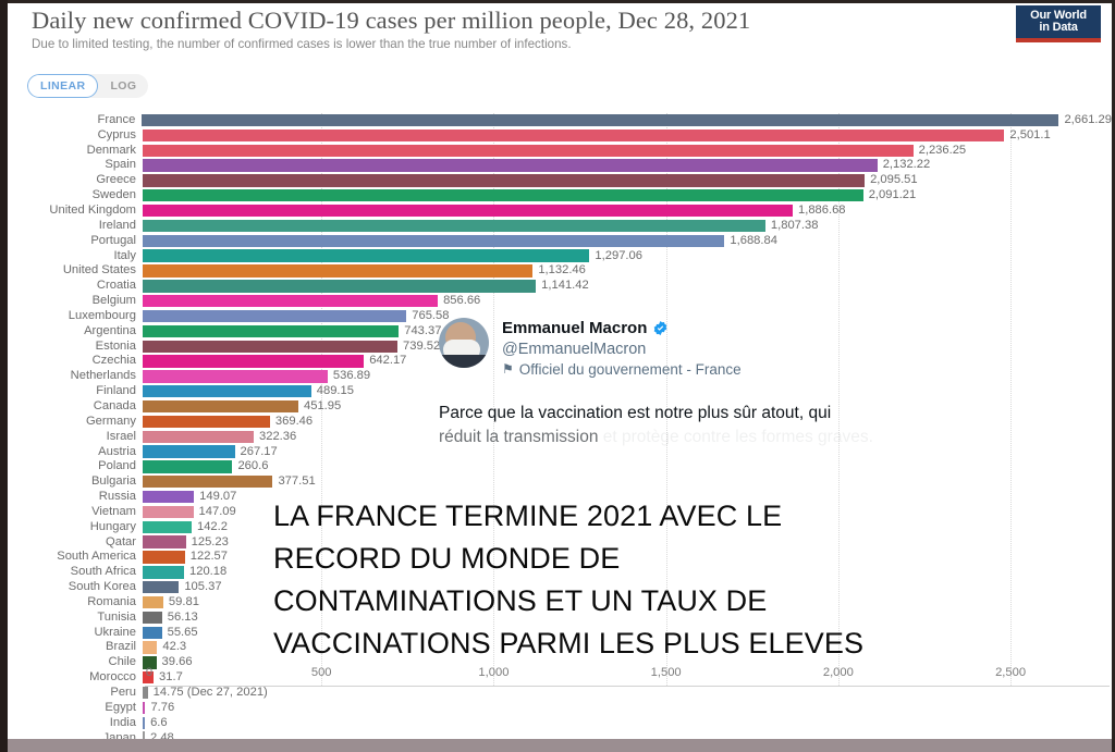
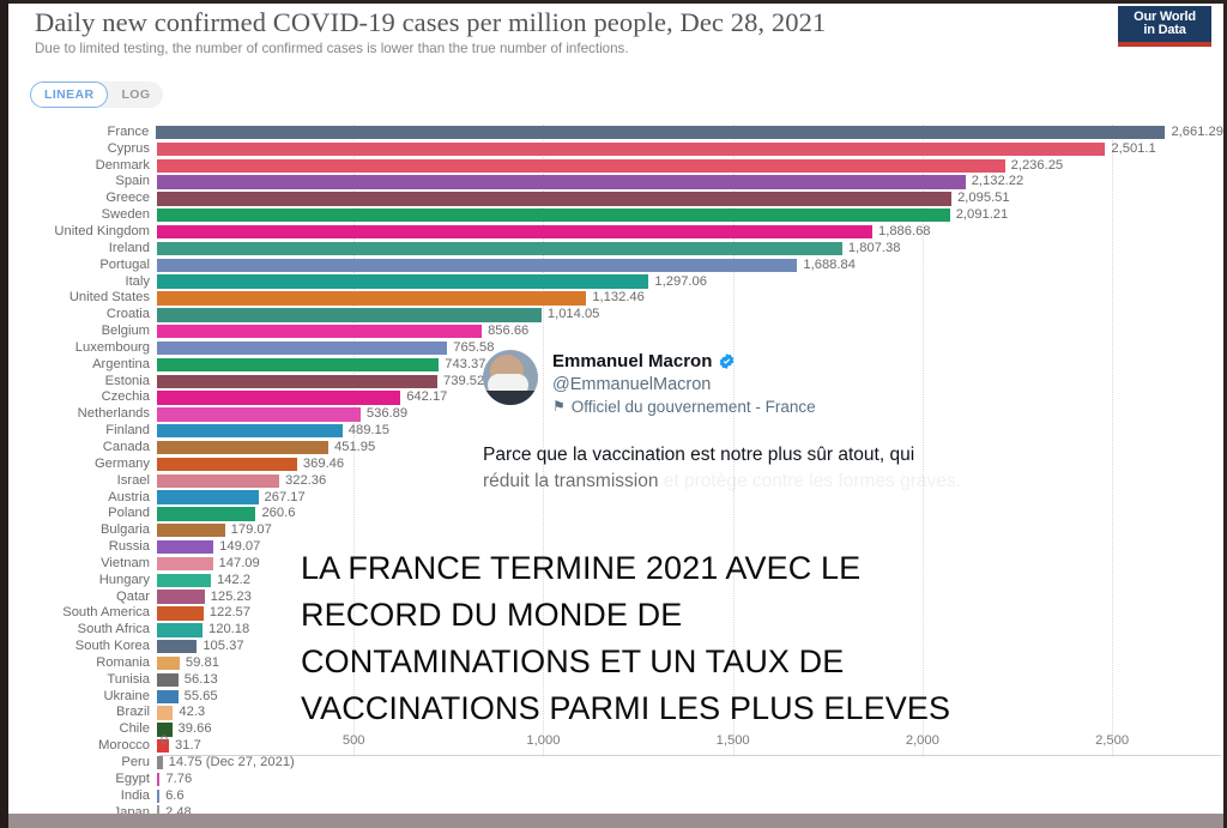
Croatia: 1,141.42 -> 1,014.05
Bulgaria: 377.51 -> 179.07
